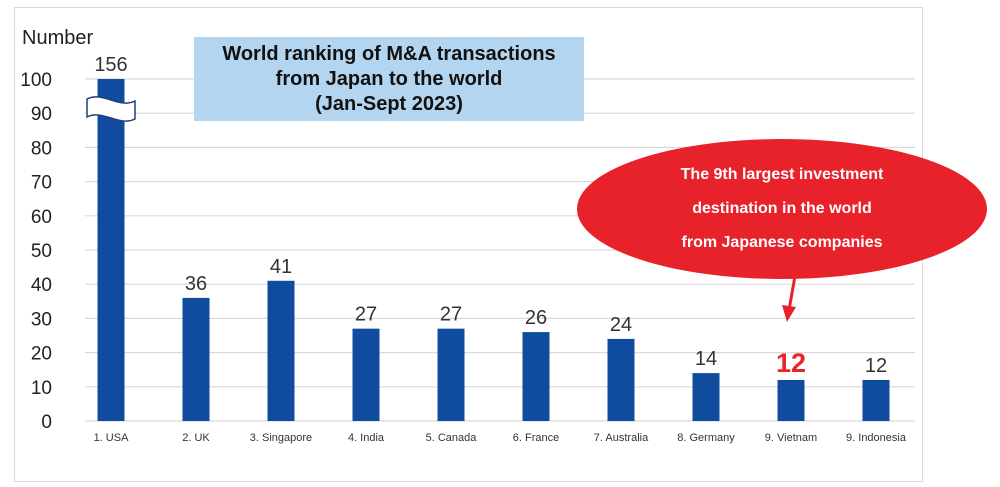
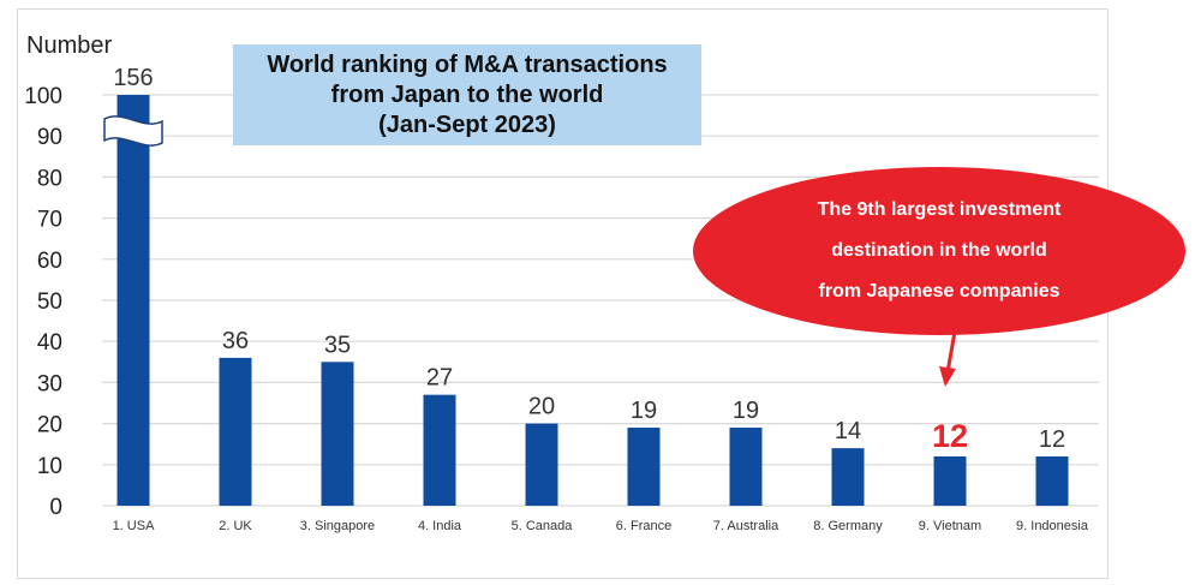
3. Singapore: 41 -> 35
5. Canada: 27 -> 20
6. France: 26 -> 19
7. Australia: 24 -> 19
